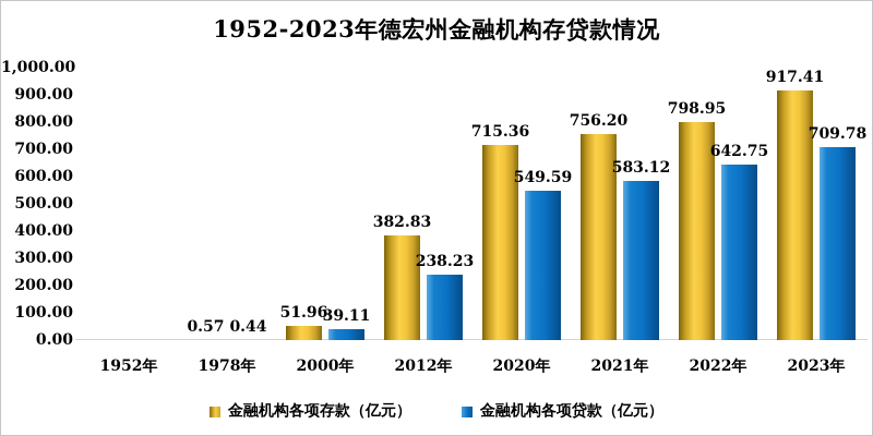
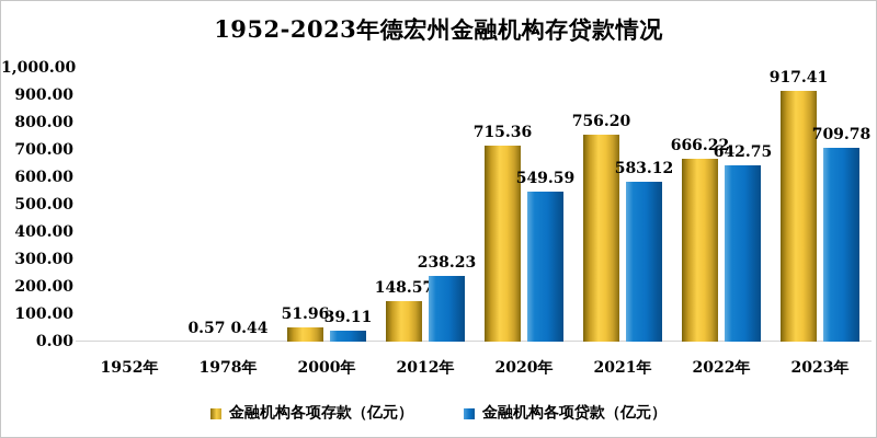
金融机构各项存款（亿元）/2012年: 382.83 -> 148.57
金融机构各项存款（亿元）/2022年: 798.95 -> 666.22
